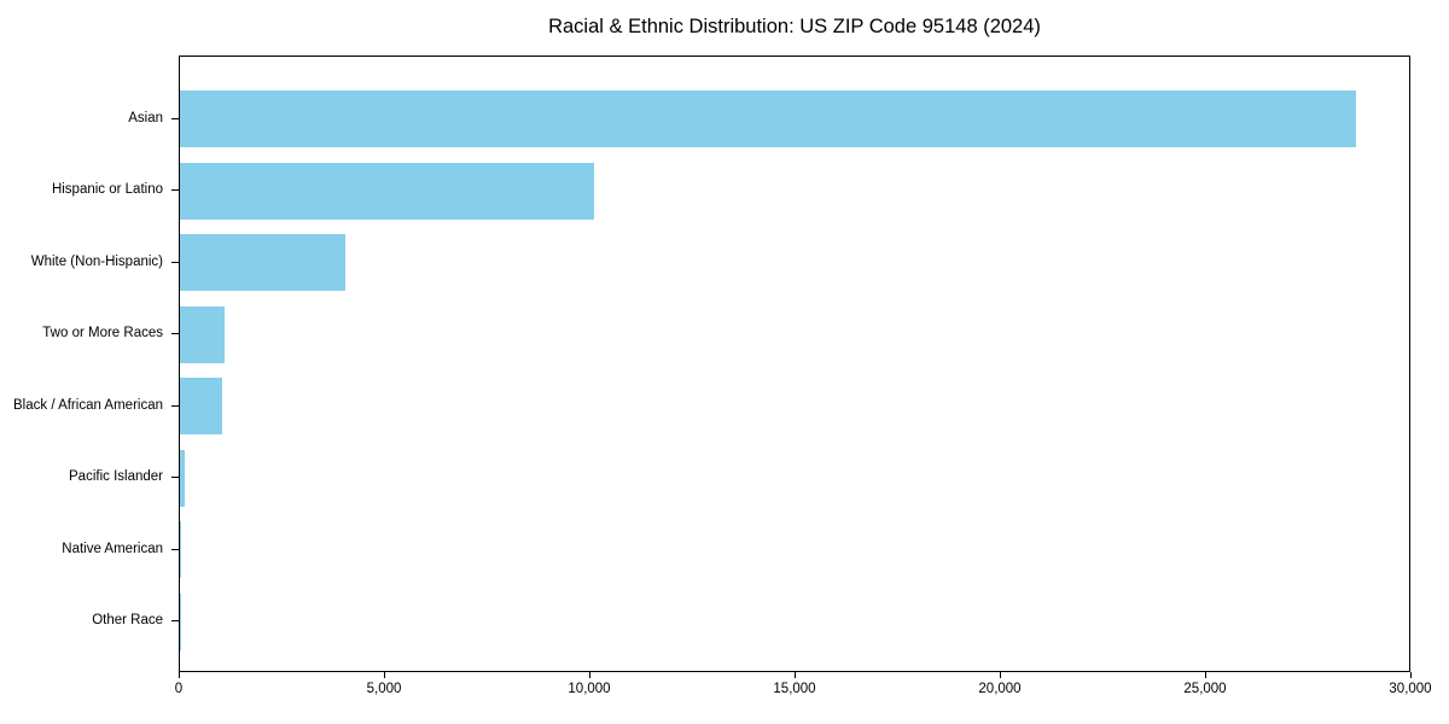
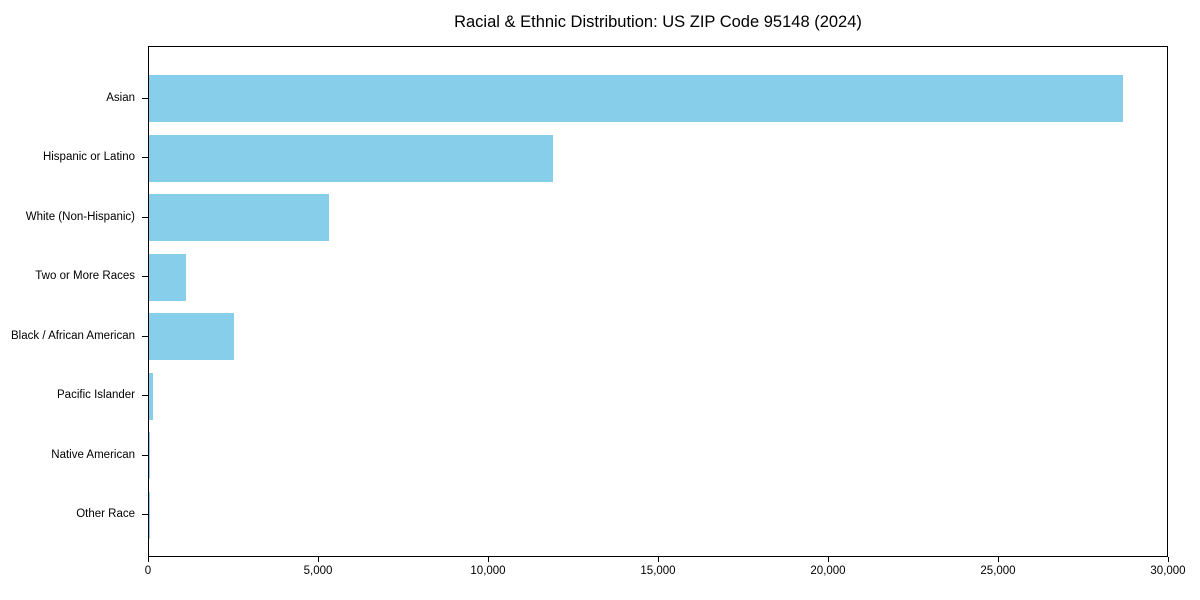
Hispanic or Latino: 10100 -> 11900
White (Non-Hispanic): 4000 -> 5300
Black / African American: 1000 -> 2500
